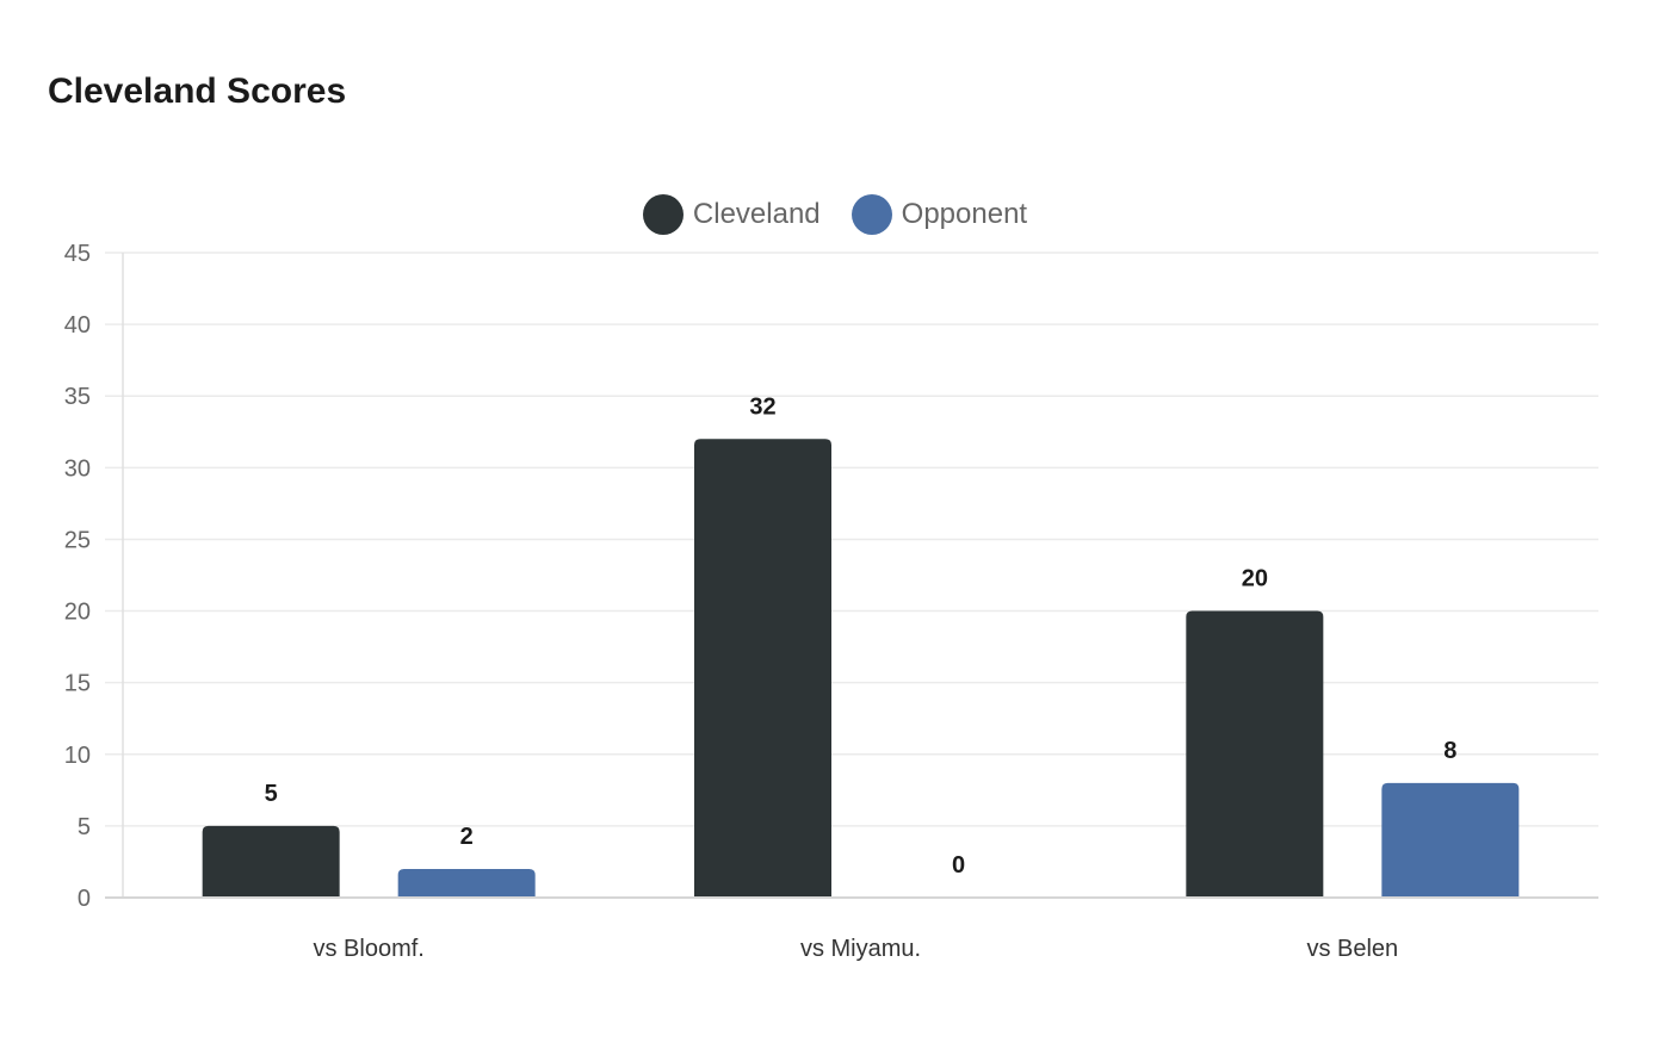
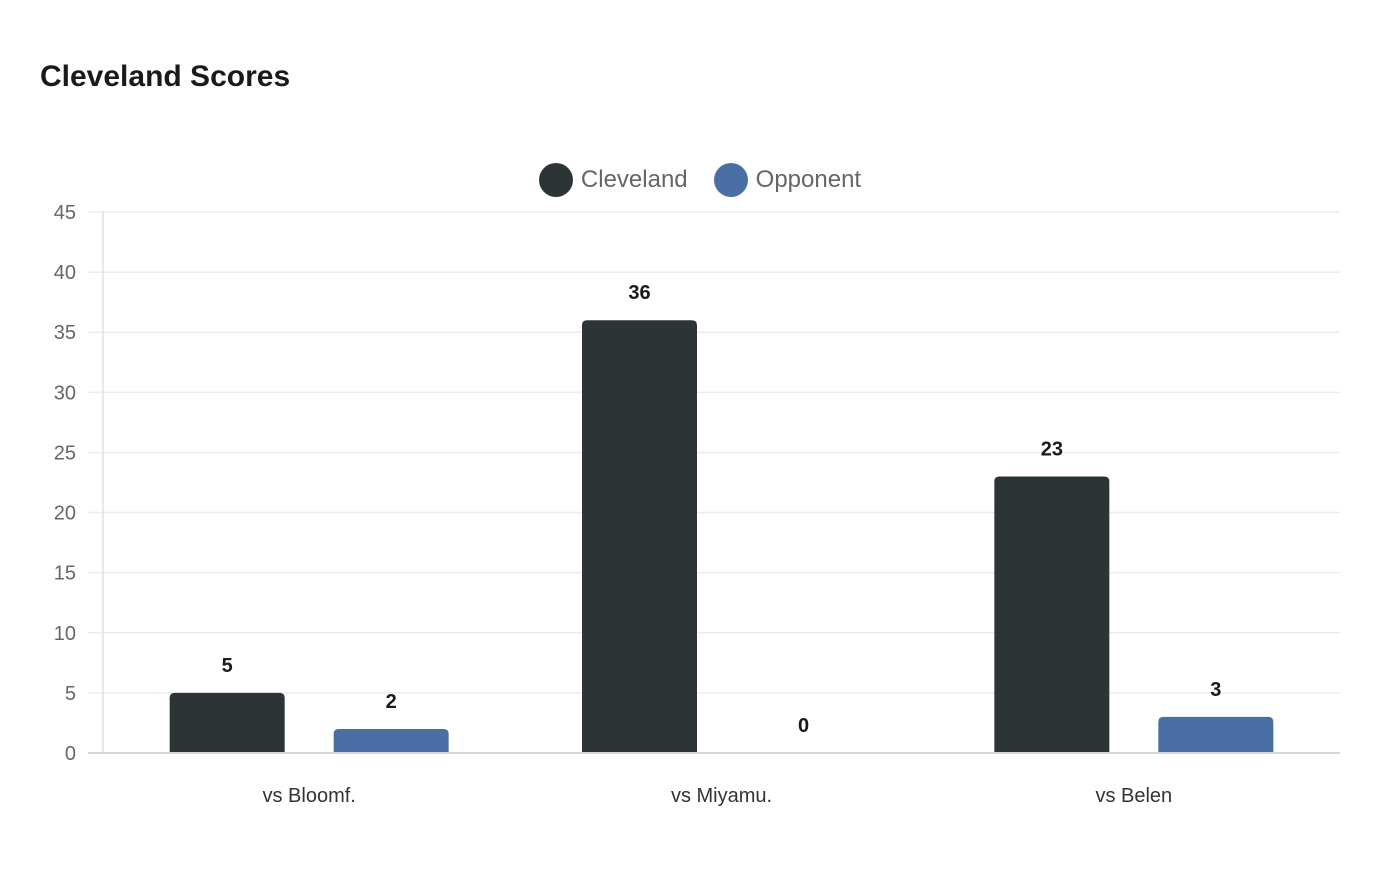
Cleveland/vs Miyamu.: 32 -> 36
Cleveland/vs Belen: 20 -> 23
Opponent/vs Belen: 8 -> 3
